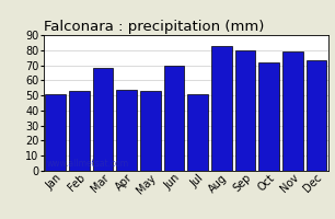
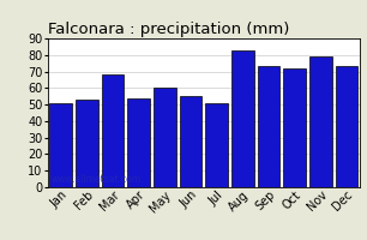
May: 53 -> 60
Jun: 70 -> 55
Sep: 80 -> 73
